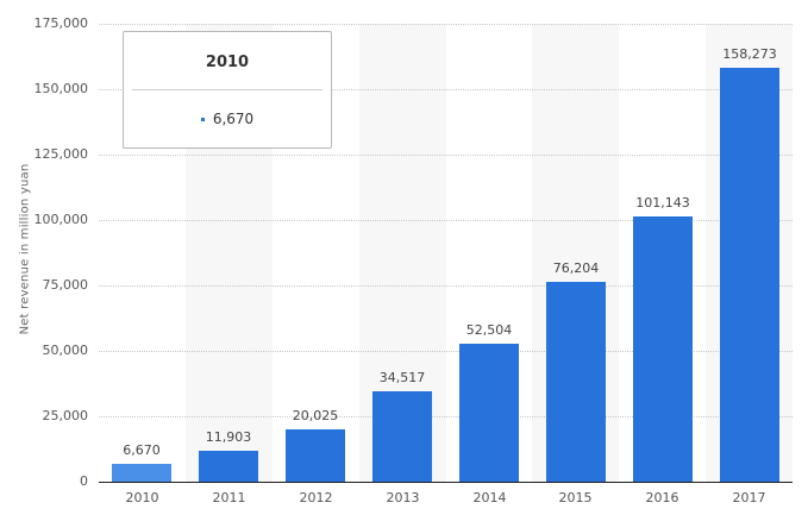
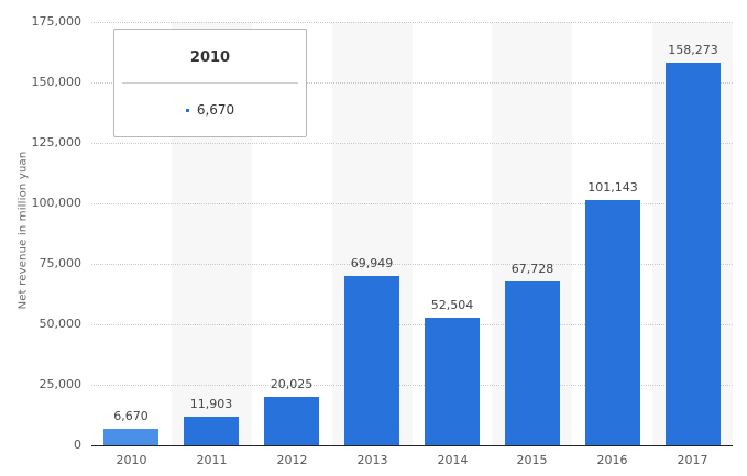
2013: 34,517 -> 69,949
2015: 76,204 -> 67,728
